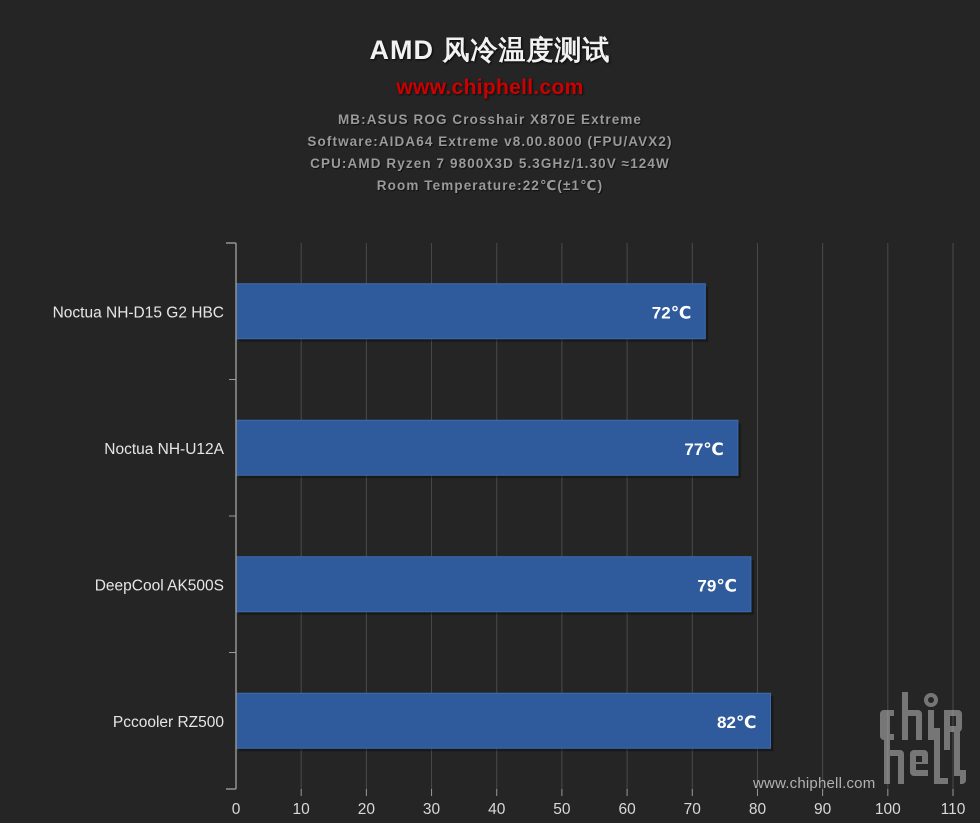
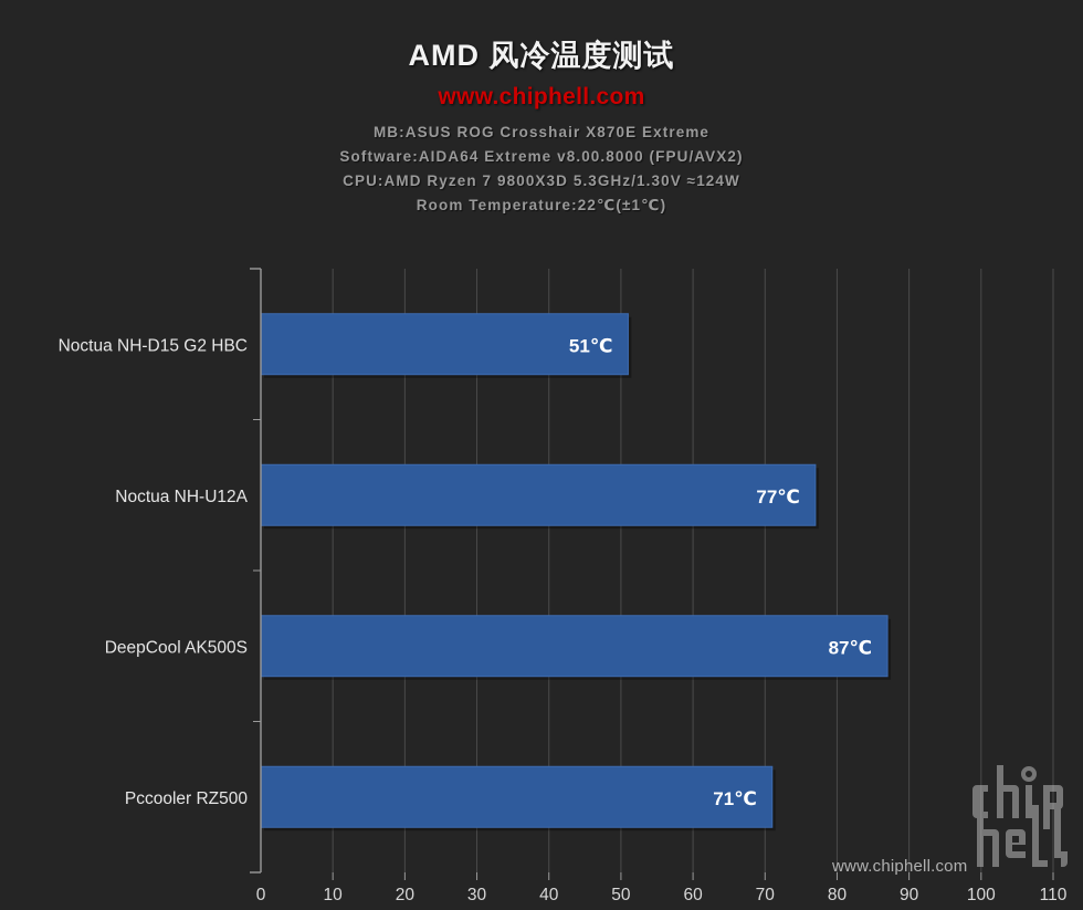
Noctua NH-D15 G2 HBC: 72 -> 51
DeepCool AK500S: 79 -> 87
Pccooler RZ500: 82 -> 71
